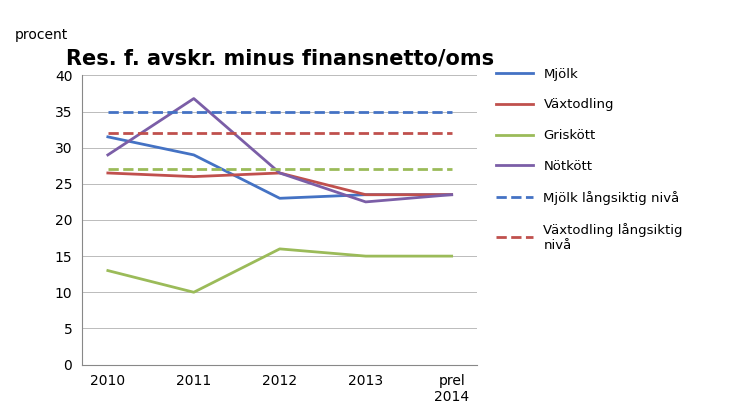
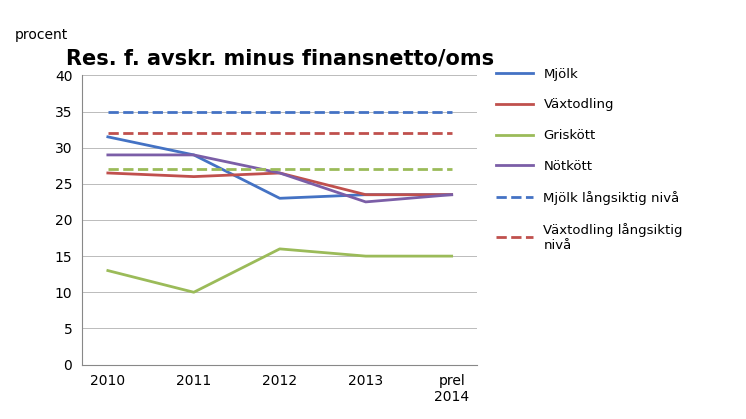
Nötkött/2011: 36.8 -> 29.0
